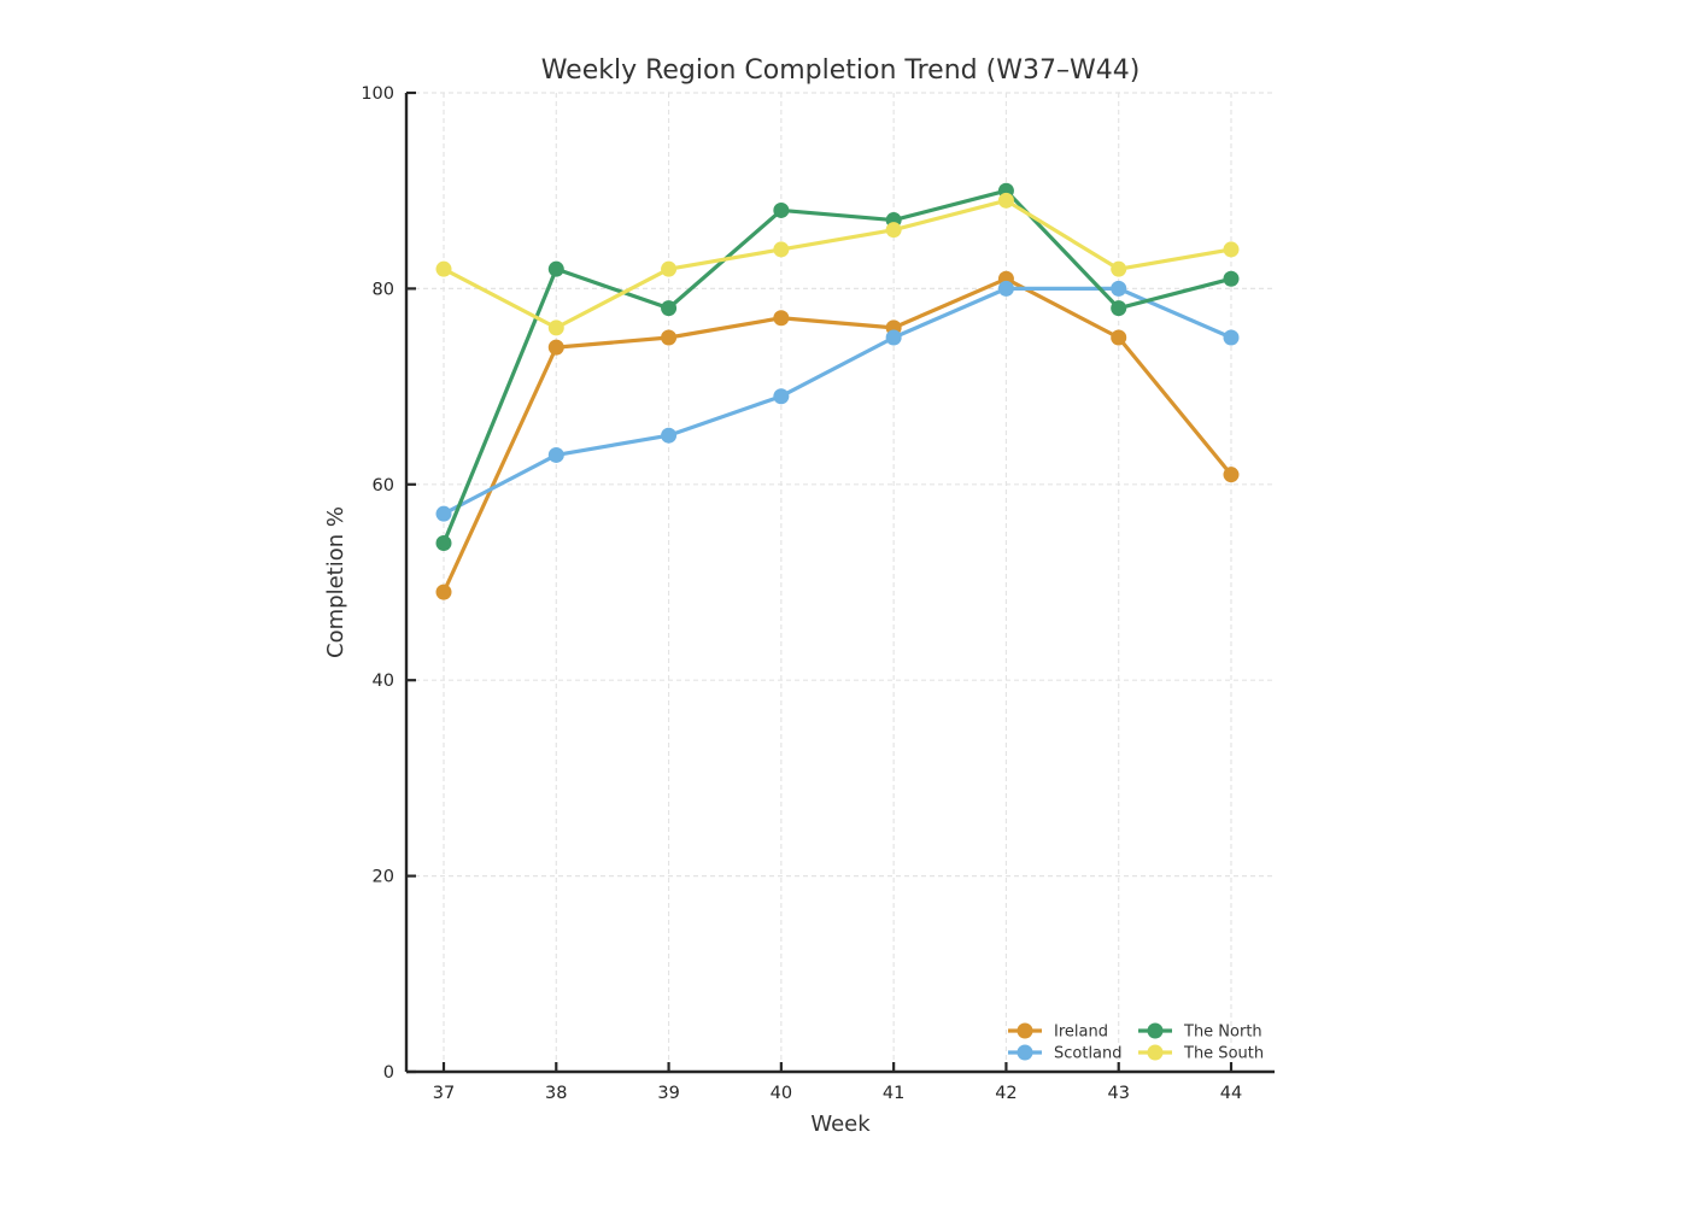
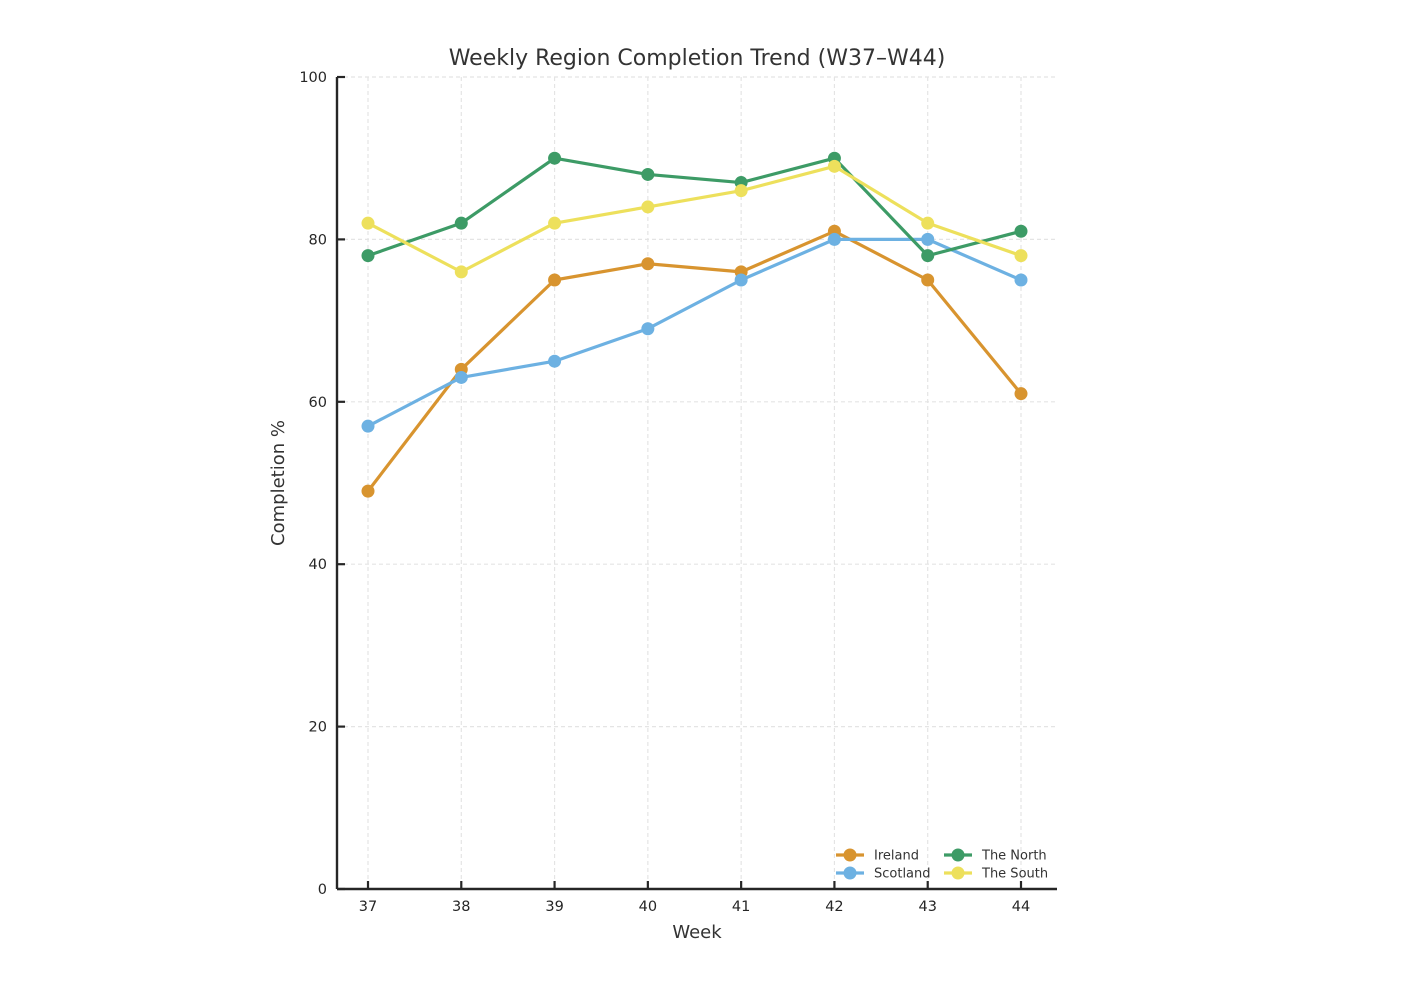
The North/37: 54 -> 78
Ireland/38: 74 -> 64
The North/39: 78 -> 90
The South/44: 84 -> 78
